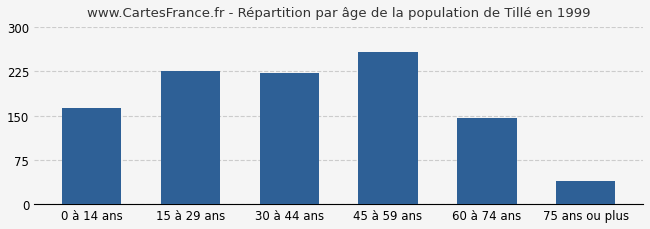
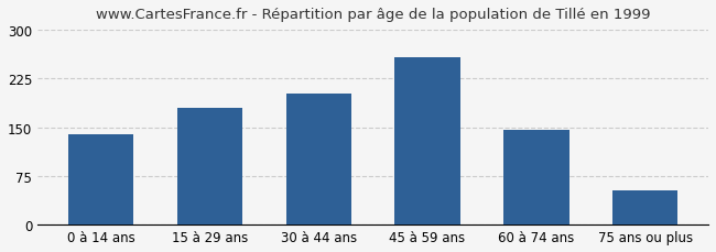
0 à 14 ans: 163 -> 140
15 à 29 ans: 225 -> 180
30 à 44 ans: 222 -> 202
75 ans ou plus: 40 -> 52
